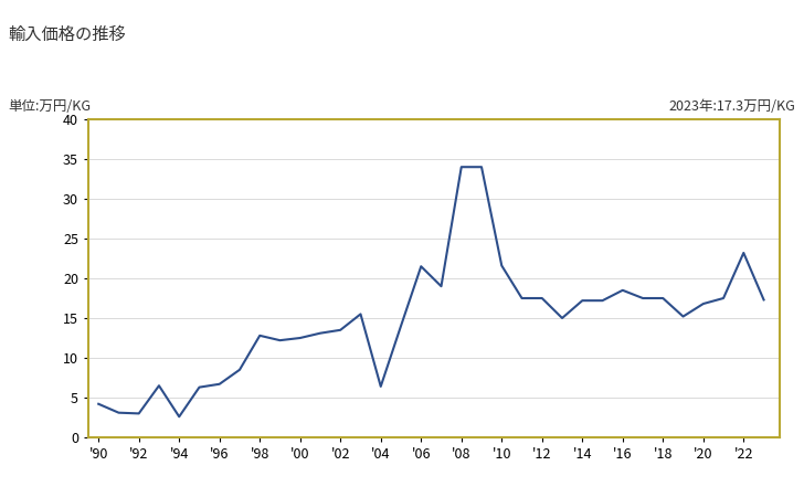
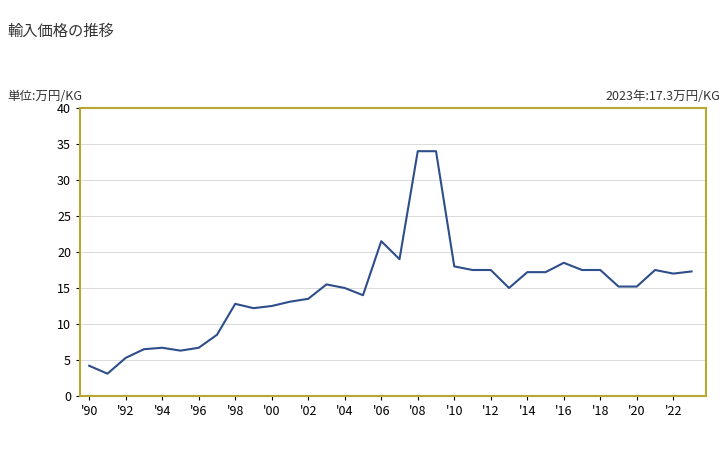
'92: 3.0 -> 5.3
'94: 2.6 -> 6.7
'04: 6.4 -> 15.0
'10: 21.6 -> 18.0
'20: 16.8 -> 15.2
'22: 23.2 -> 17.0
